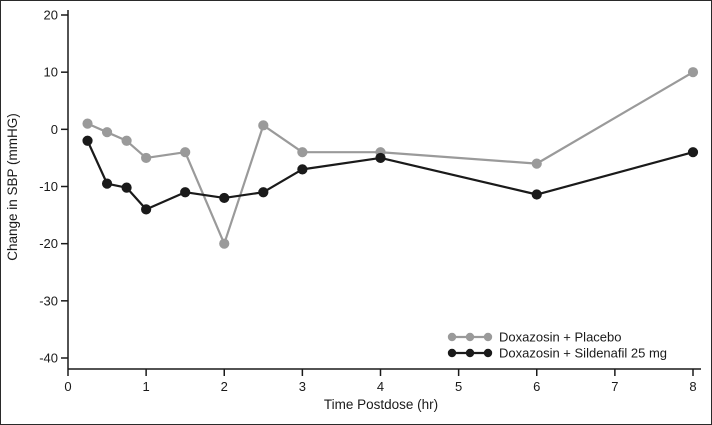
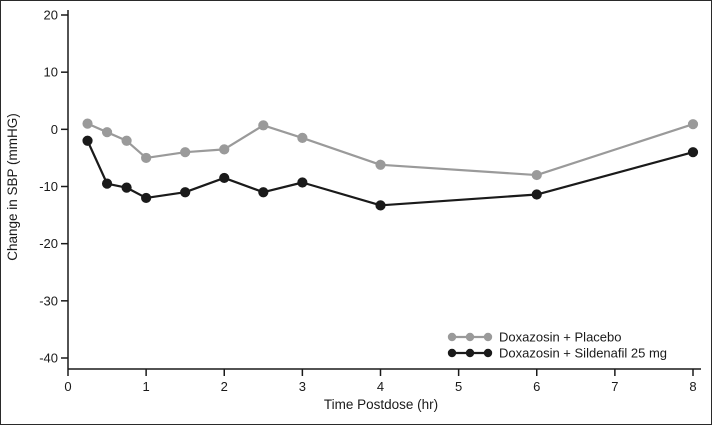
Doxazosin + Sildenafil 25 mg/1: -14 -> -12
Doxazosin + Placebo/2: -20 -> -4
Doxazosin + Sildenafil 25 mg/2: -12 -> -8
Doxazosin + Placebo/3: -4 -> -2
Doxazosin + Sildenafil 25 mg/3: -7 -> -9
Doxazosin + Placebo/4: -4 -> -6
Doxazosin + Sildenafil 25 mg/4: -5 -> -13
Doxazosin + Placebo/6: -6 -> -8
Doxazosin + Placebo/8: 10 -> 1
